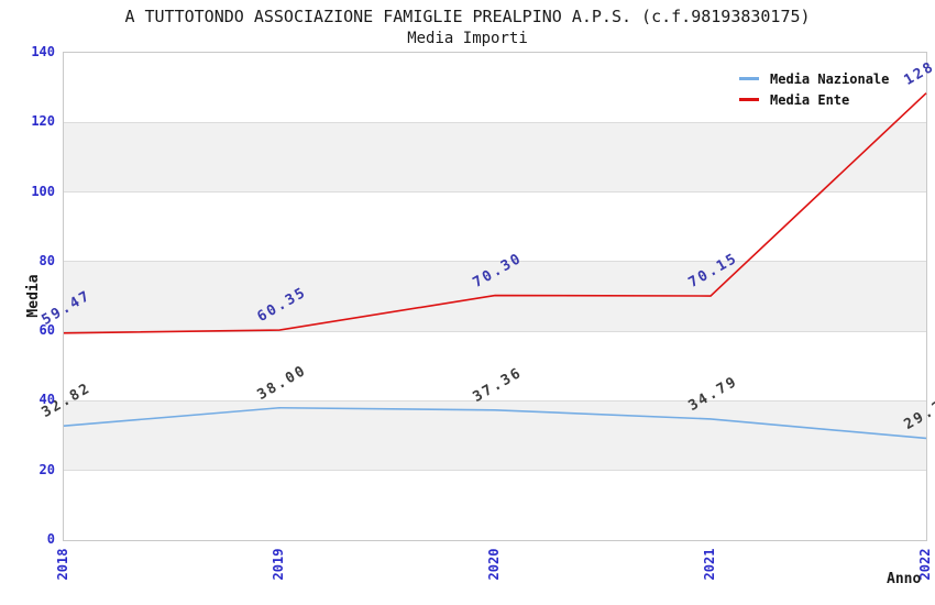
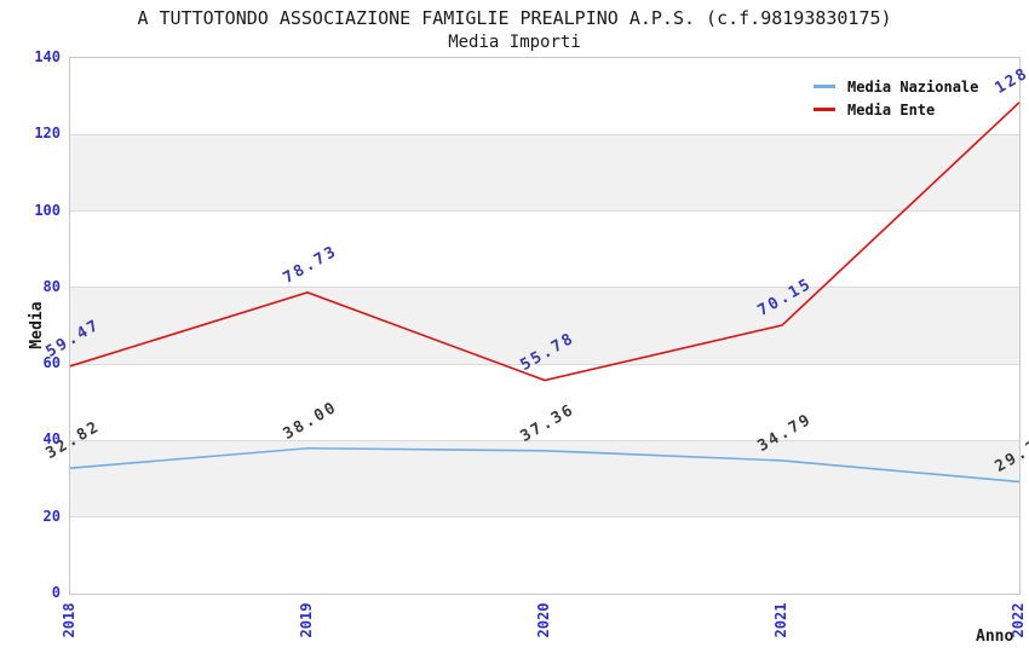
Media Ente/2019: 60.35 -> 78.73
Media Ente/2020: 70.30 -> 55.78
